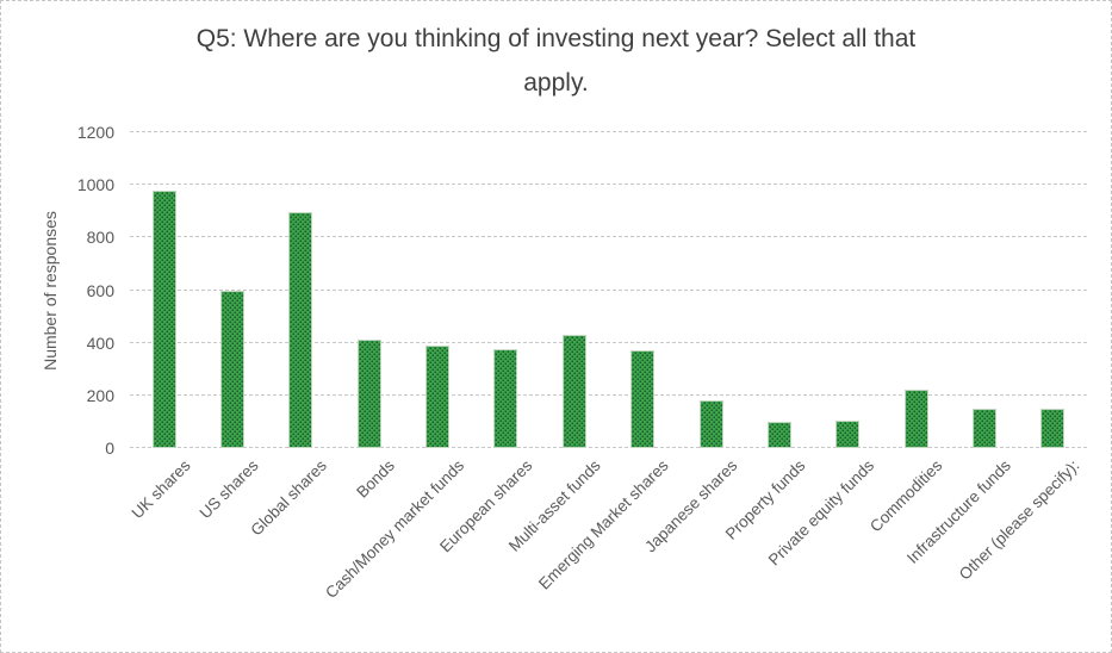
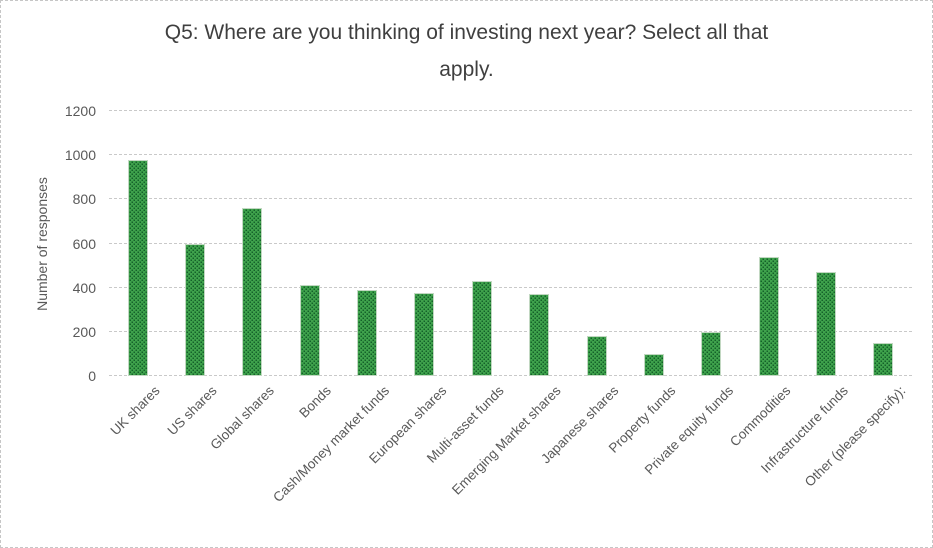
Global shares: 900 -> 760
Private equity funds: 100 -> 200
Commodities: 220 -> 540
Infrastructure funds: 150 -> 470
